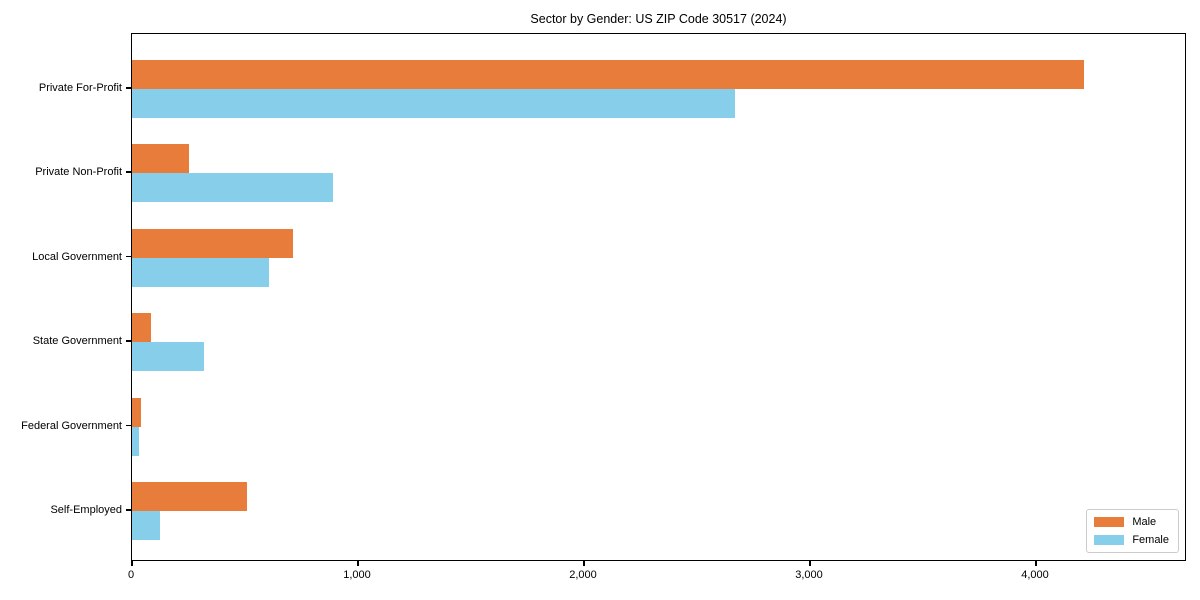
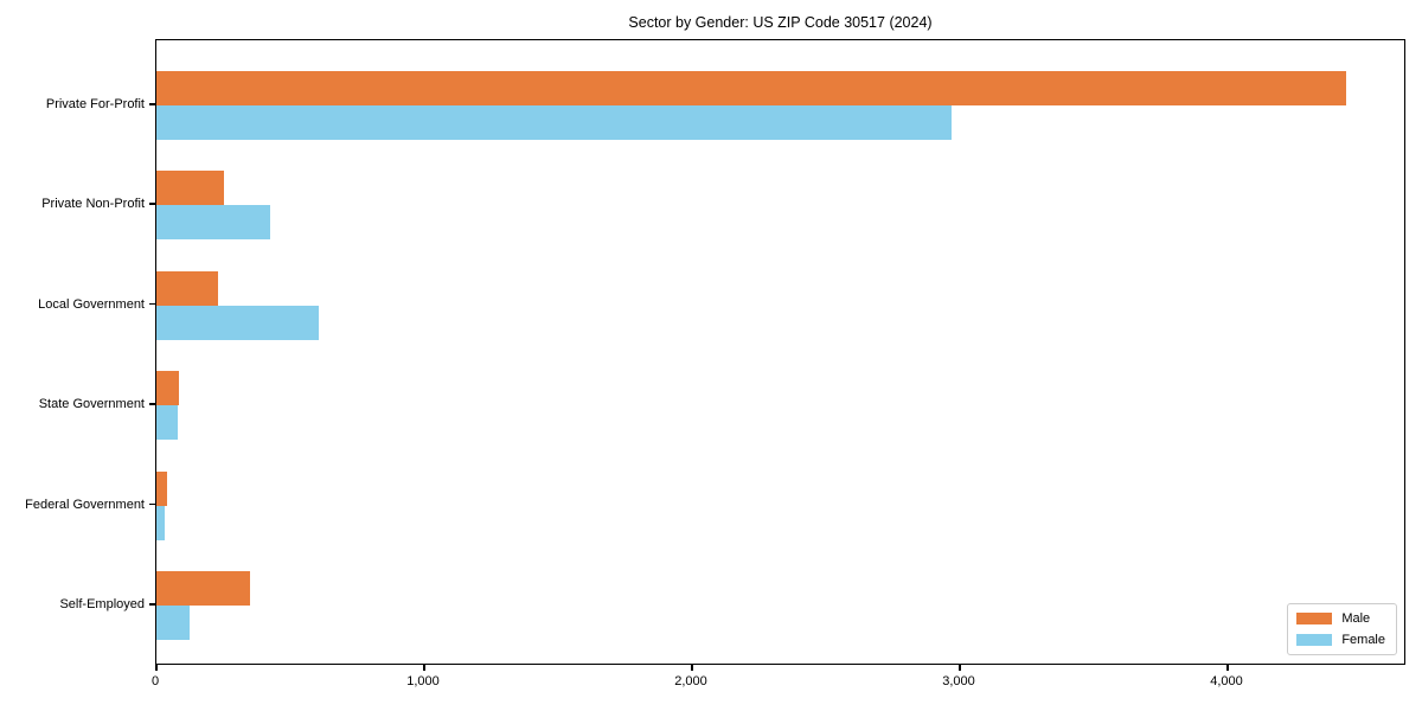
Male/Private For-Profit: 4210 -> 4440
Female/Private For-Profit: 2670 -> 2970
Female/Private Non-Profit: 890 -> 420
Male/Local Government: 710 -> 230
Female/State Government: 320 -> 80
Male/Self-Employed: 510 -> 350
